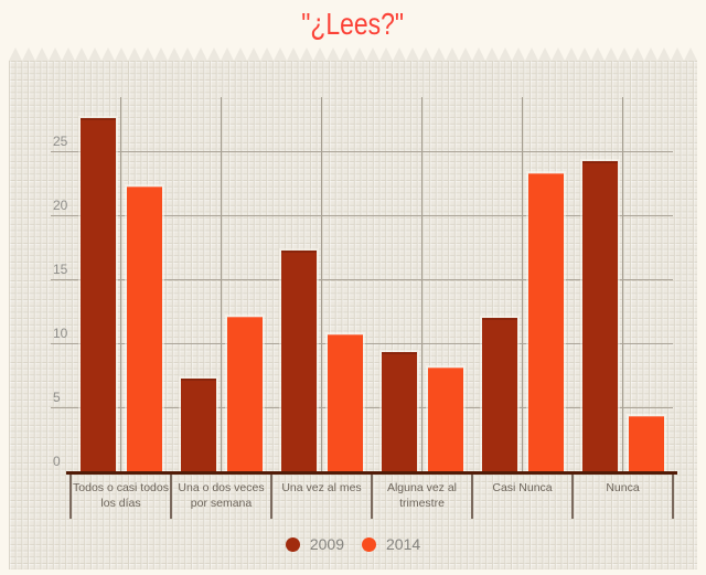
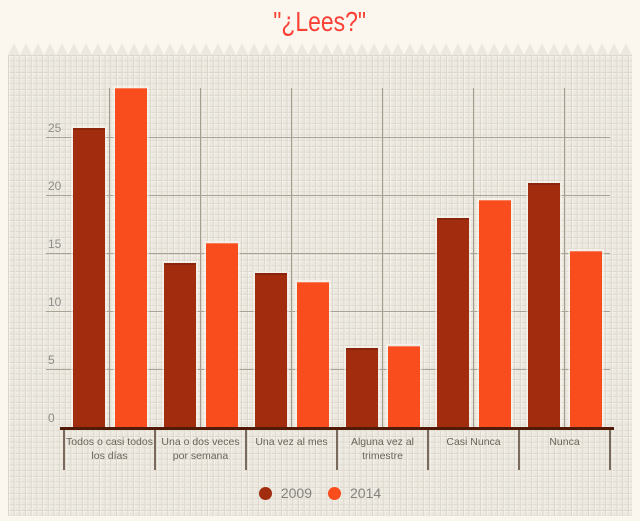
2009/Todos o casi todos los días: 27.6 -> 25.8
2014/Todos o casi todos los días: 22.2 -> 29.2
2009/Una o dos veces por semana: 7.2 -> 14.1
2014/Una o dos veces por semana: 12.1 -> 15.9
2009/Una vez al mes: 17.2 -> 13.3
2014/Una vez al mes: 10.7 -> 12.5
2009/Alguna vez al trimestre: 9.3 -> 6.8
2014/Alguna vez al trimestre: 8.1 -> 7.0
2009/Casi Nunca: 12.0 -> 18.0
2014/Casi Nunca: 23.3 -> 19.6
2009/Nunca: 24.2 -> 21.0
2014/Nunca: 4.3 -> 15.2
